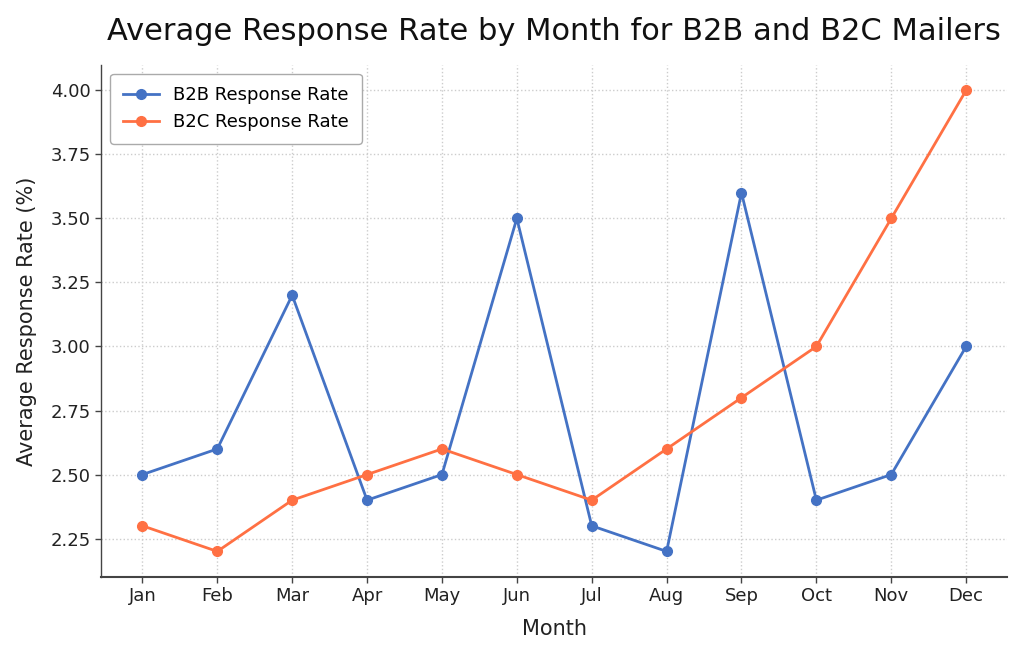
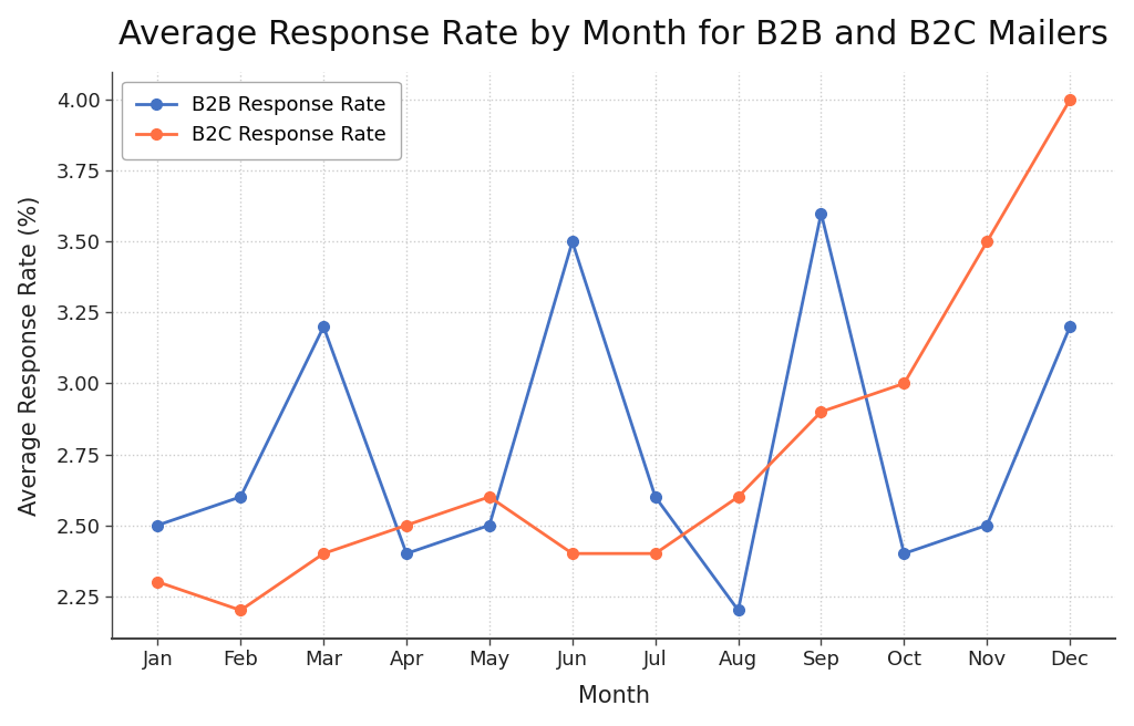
B2C Response Rate/Jun: 2.5 -> 2.4
B2B Response Rate/Jul: 2.3 -> 2.6
B2C Response Rate/Sep: 2.8 -> 2.9
B2B Response Rate/Dec: 3.0 -> 3.2
